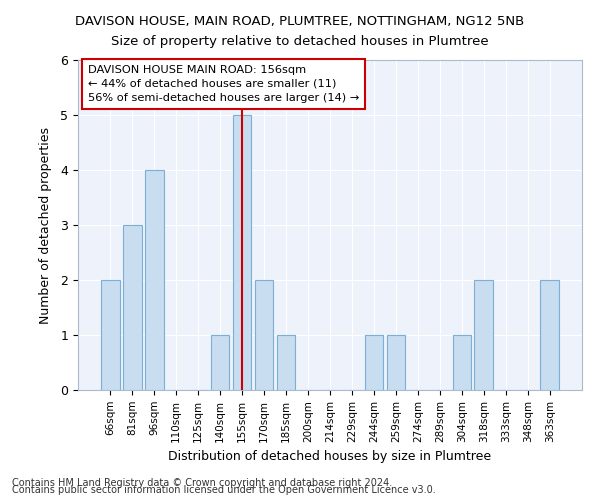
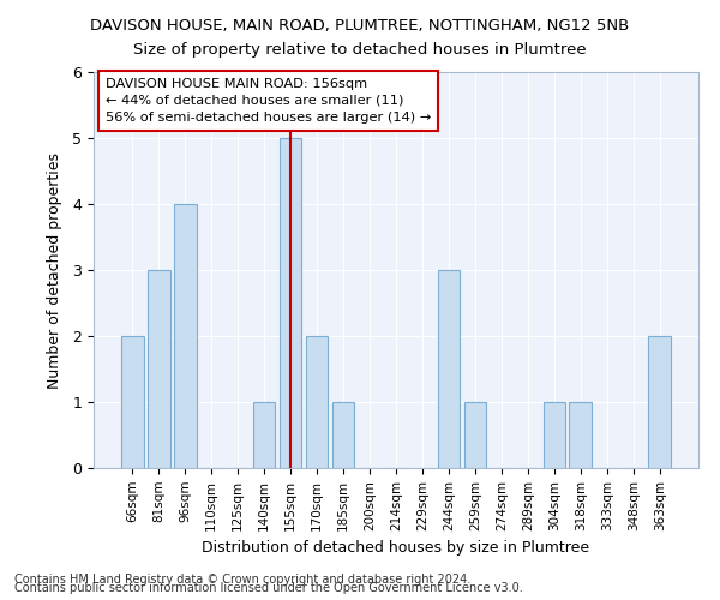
244sqm: 1 -> 3
318sqm: 2 -> 1
